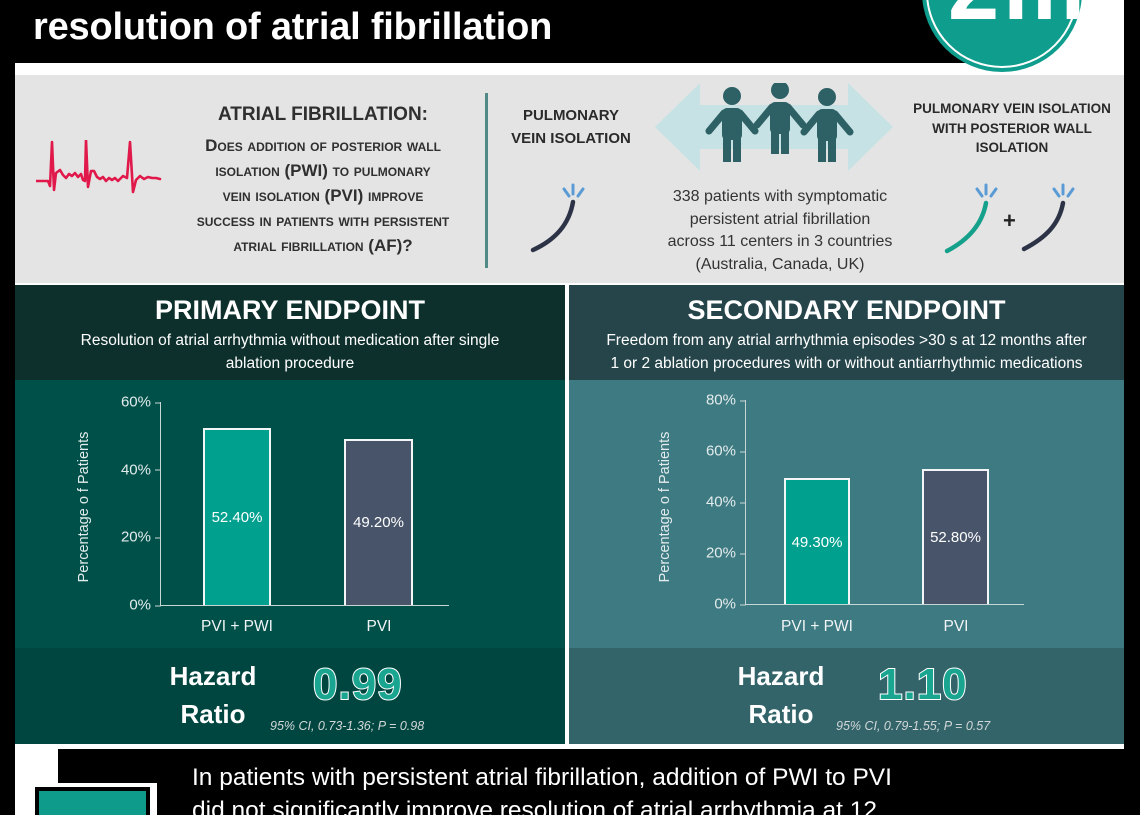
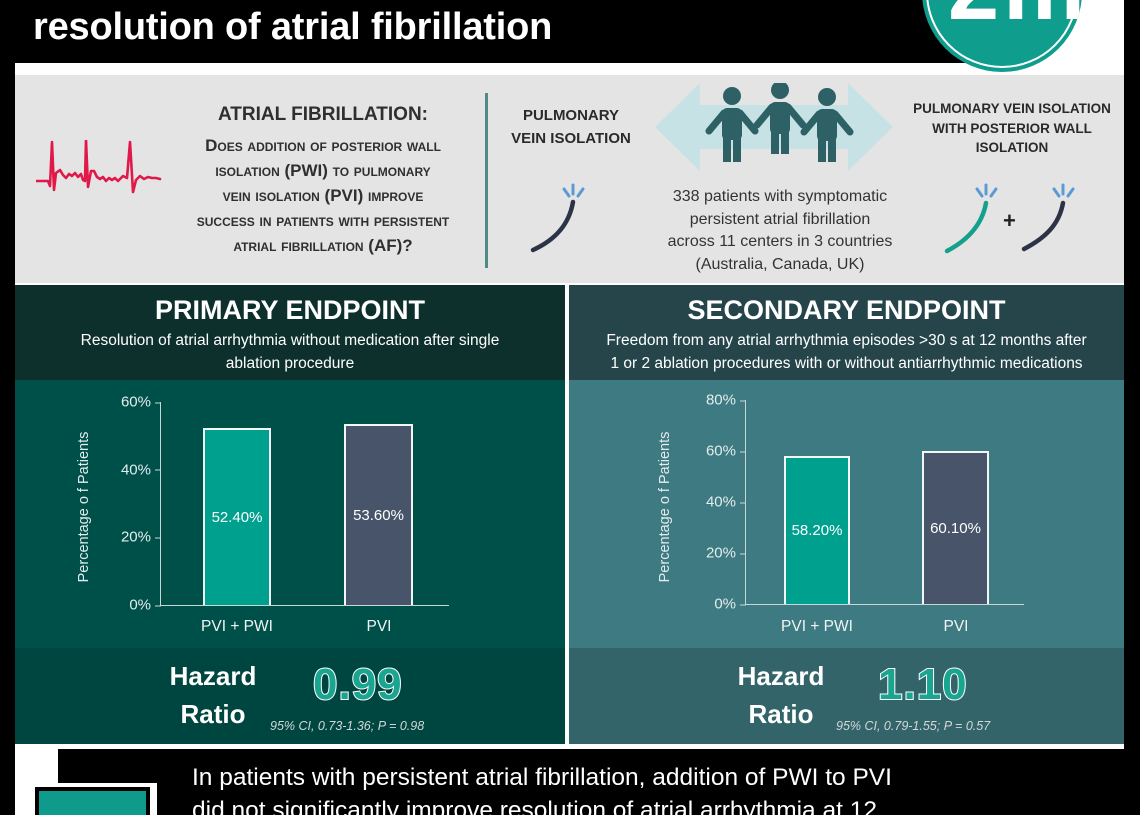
PRIMARY ENDPOINT/PVI: 49.20% -> 53.60%
SECONDARY ENDPOINT/PVI + PWI: 49.30% -> 58.20%
SECONDARY ENDPOINT/PVI: 52.80% -> 60.10%
